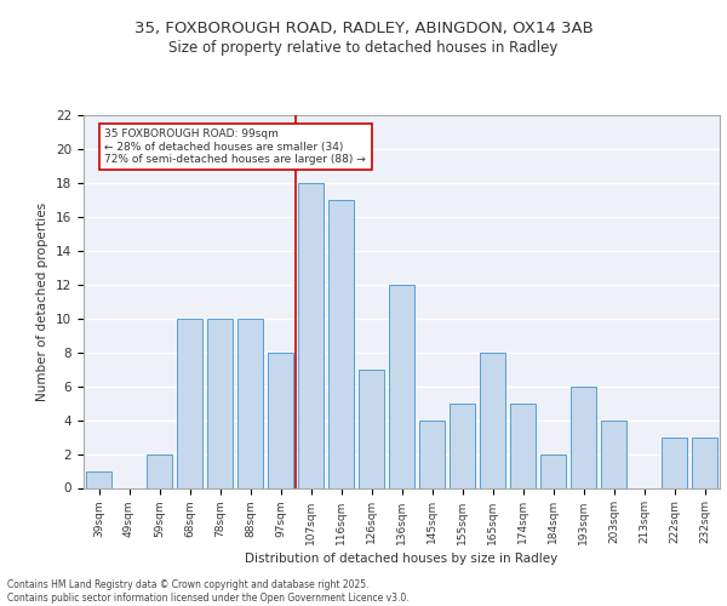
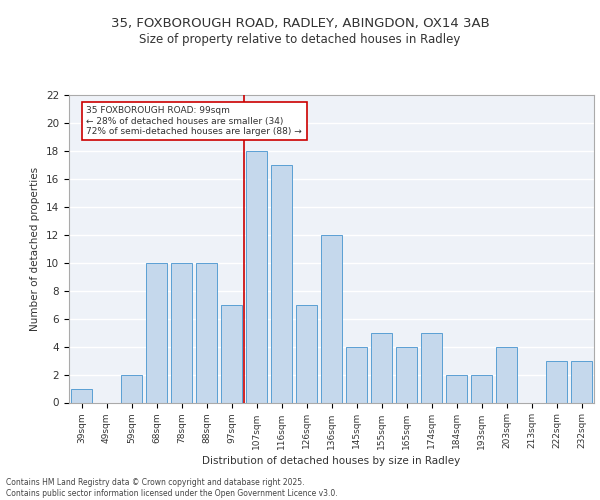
97sqm: 8 -> 7
165sqm: 8 -> 4
193sqm: 6 -> 2
